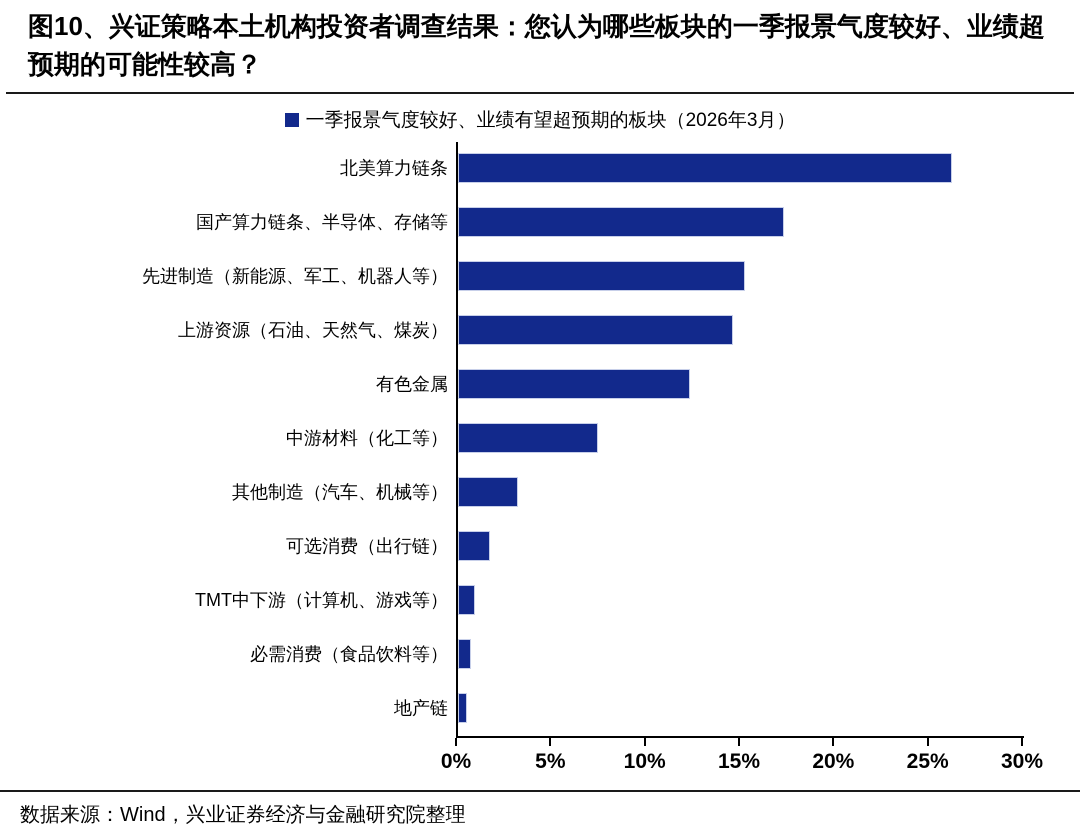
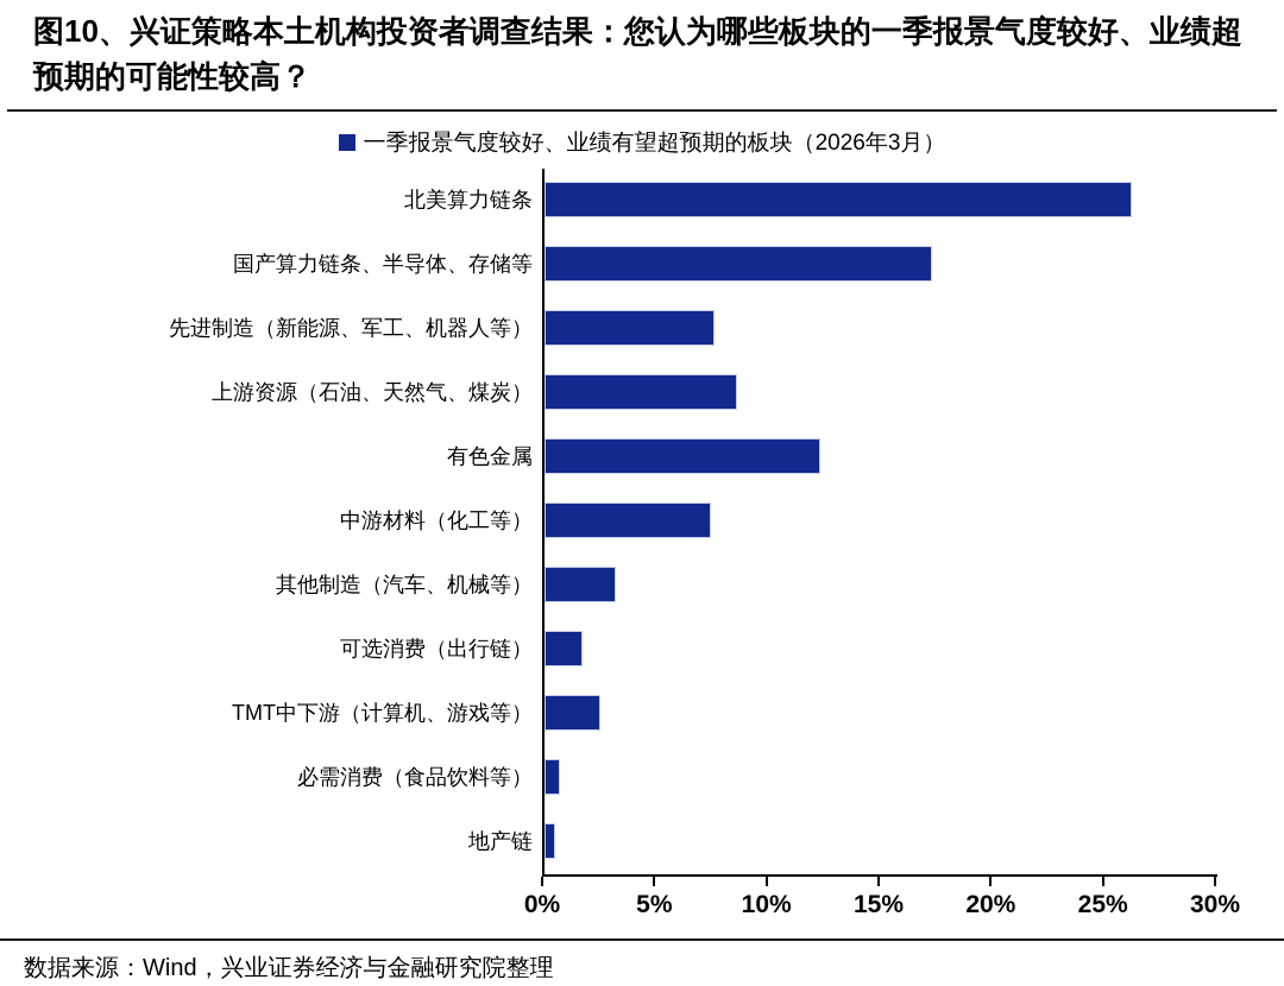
先进制造（新能源、军工、机器人等）: 15.2% -> 7.6%
上游资源（石油、天然气、煤炭）: 14.6% -> 8.6%
TMT中下游（计算机、游戏等）: 0.9% -> 2.5%
